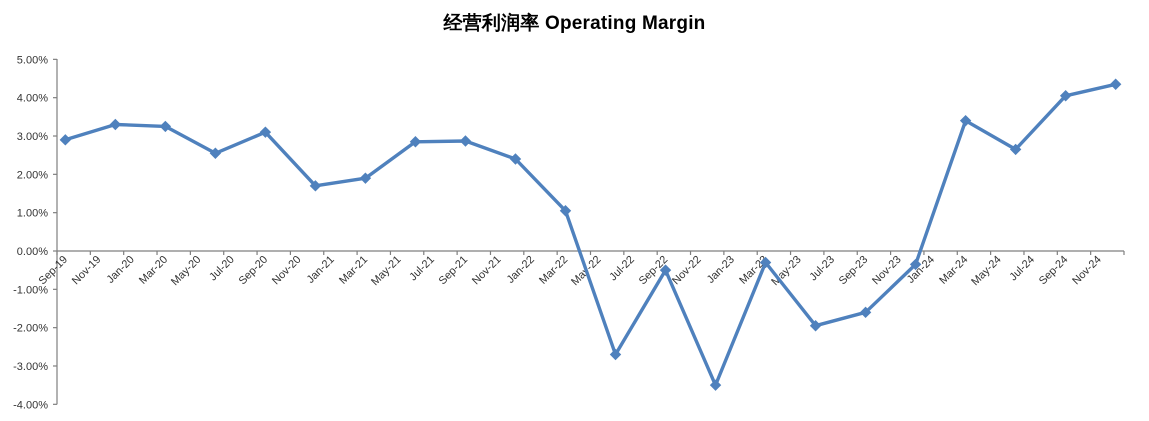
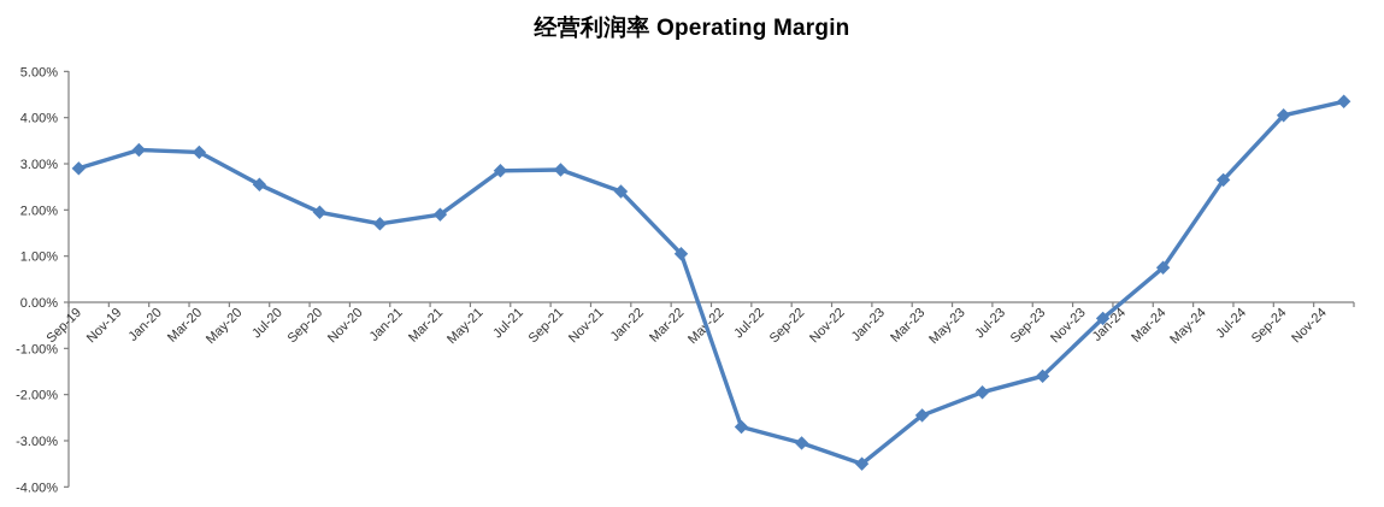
Sep-20: 3.1% -> 1.9%
Sep-22: -0.5% -> -3.0%
Mar-23: -0.3% -> -2.5%
Mar-24: 3.4% -> 0.8%
